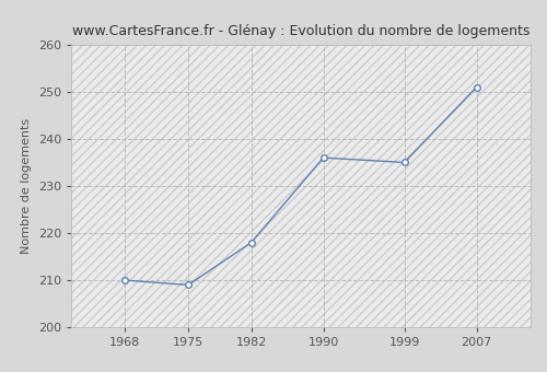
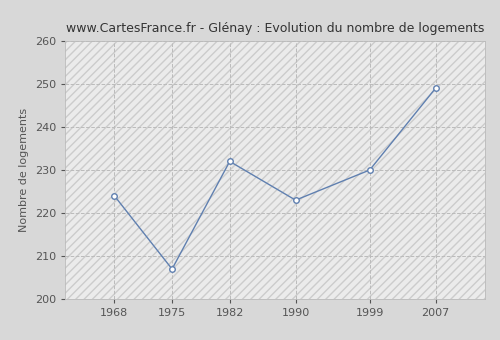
1968: 210 -> 224
1975: 209 -> 207
1982: 218 -> 232
1990: 236 -> 223
1999: 235 -> 230
2007: 251 -> 249
